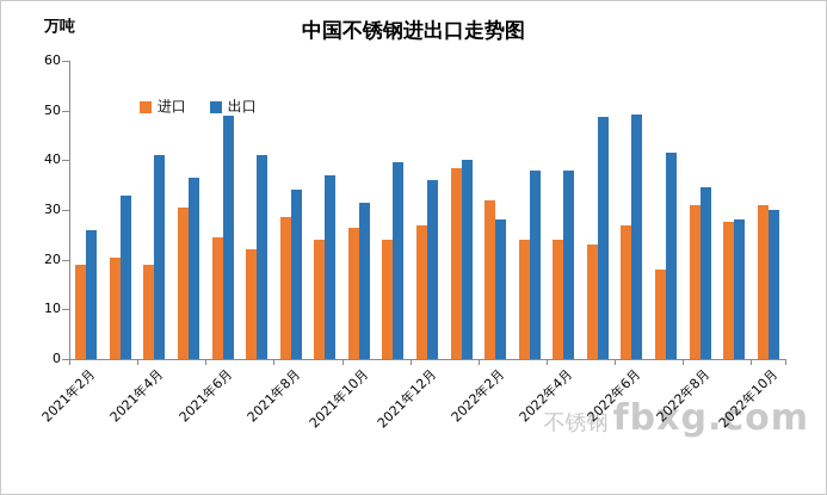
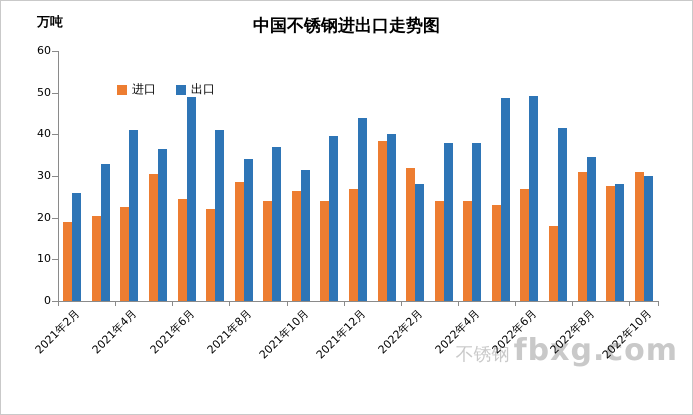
进口/2021年4月: 19 -> 22
出口/2021年12月: 36 -> 44
